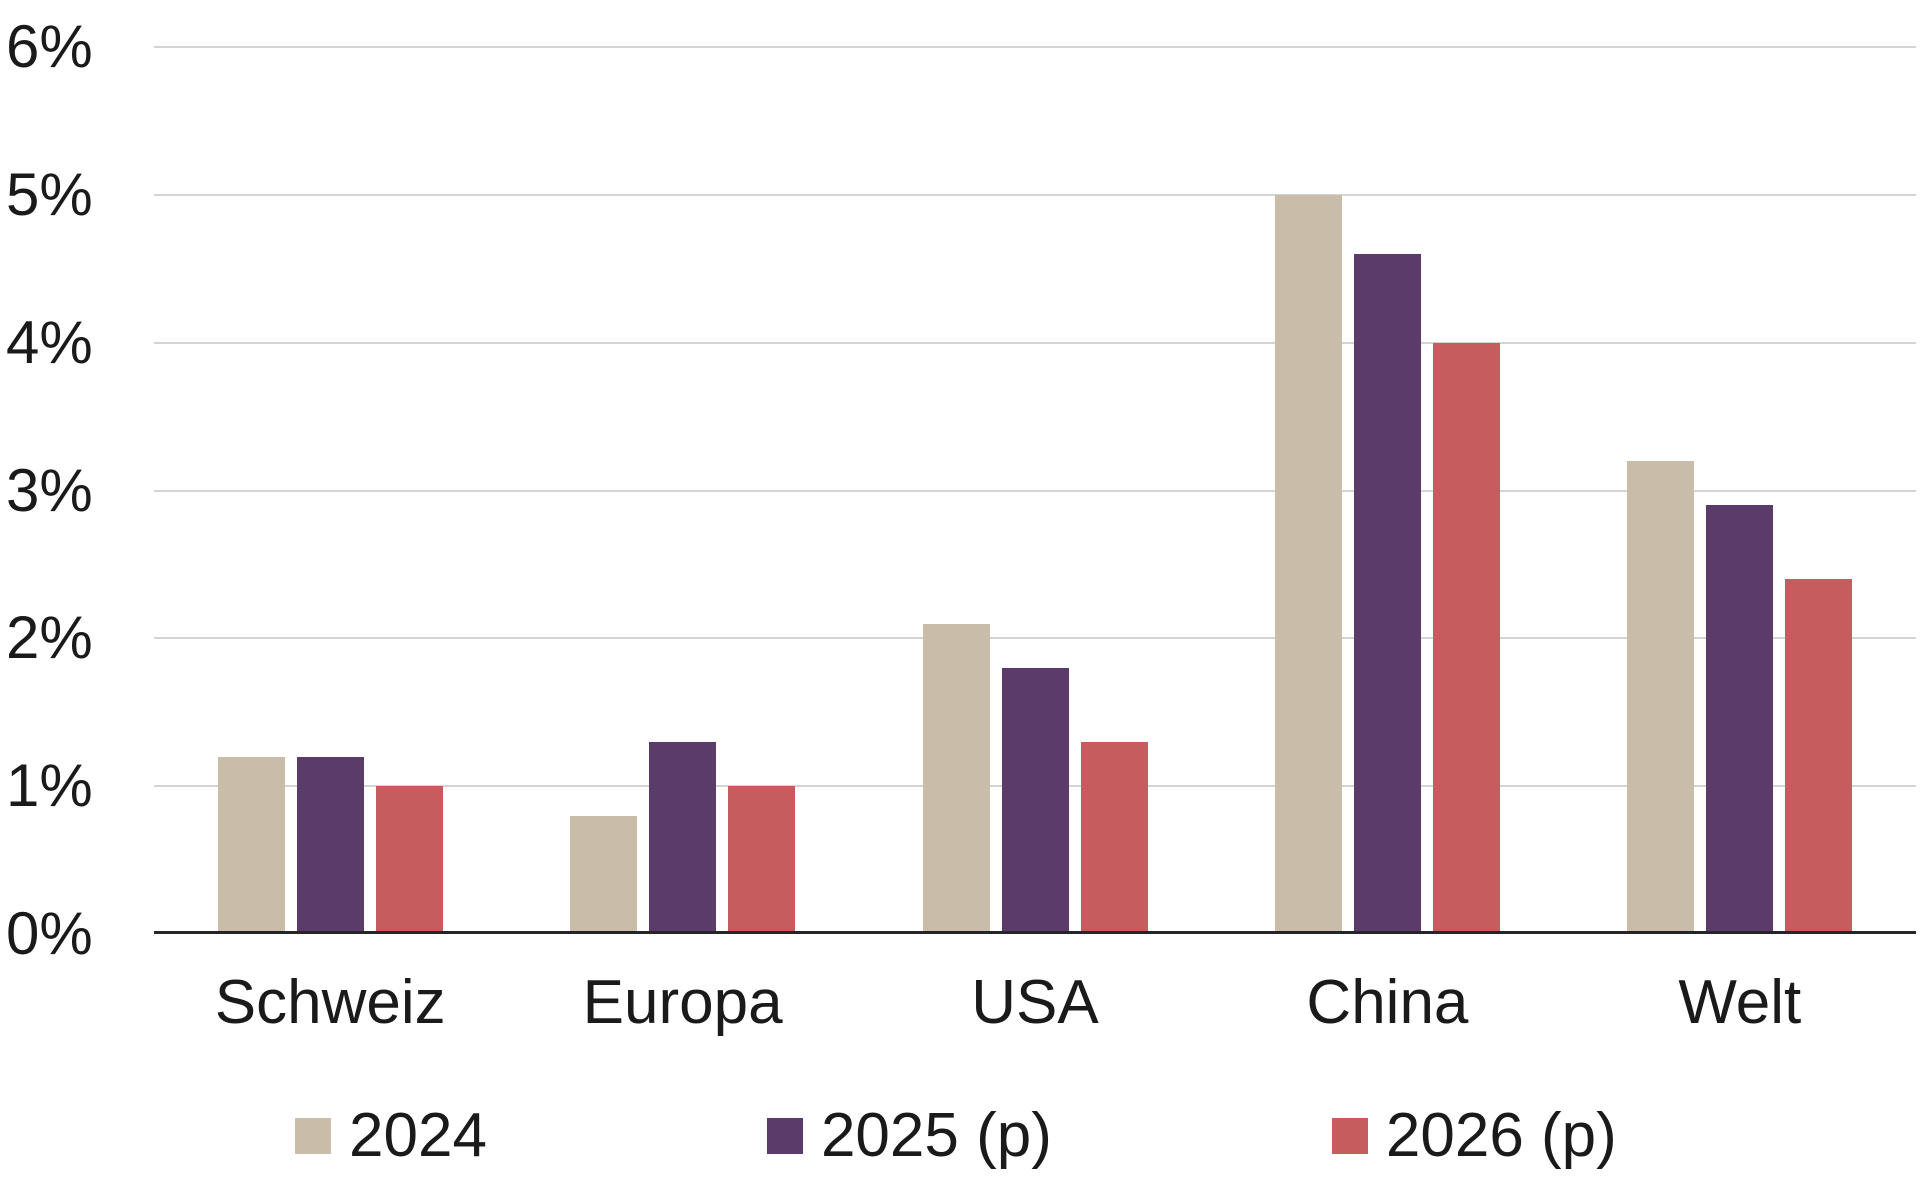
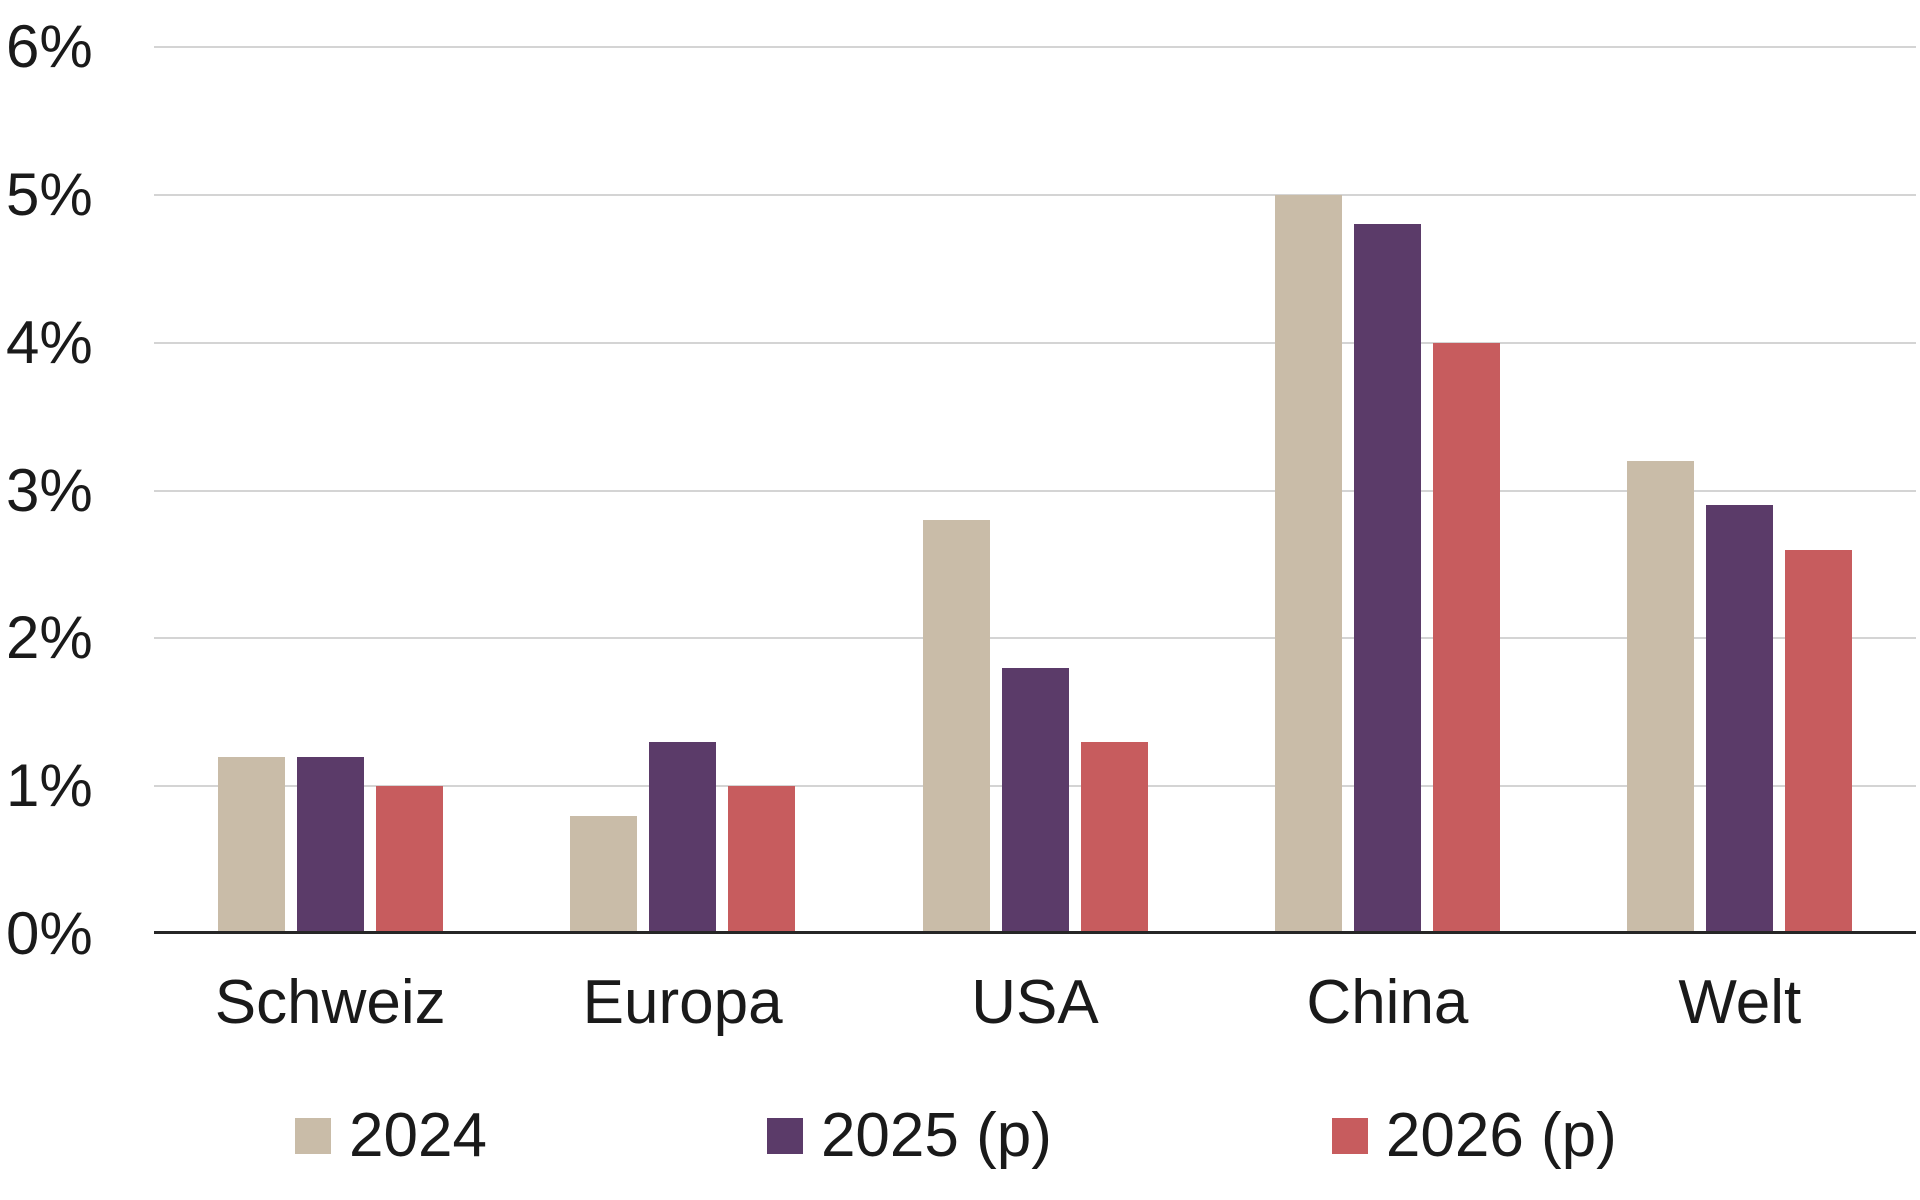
2024/USA: 2.1% -> 2.8%
2025 (p)/China: 4.6% -> 4.8%
2026 (p)/Welt: 2.4% -> 2.6%
